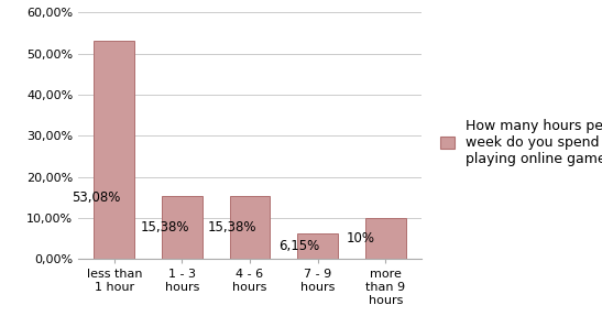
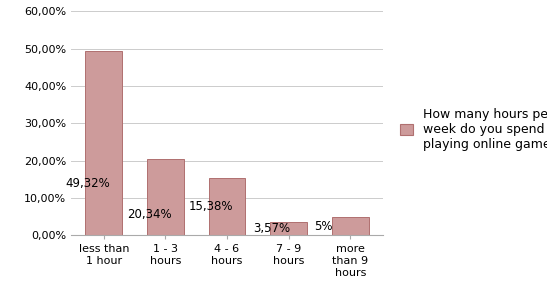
less than 1 hour: 53,08% -> 49,32%
1 - 3 hours: 15,38% -> 20,34%
7 - 9 hours: 6,15% -> 3,57%
more than 9 hours: 10% -> 5%
